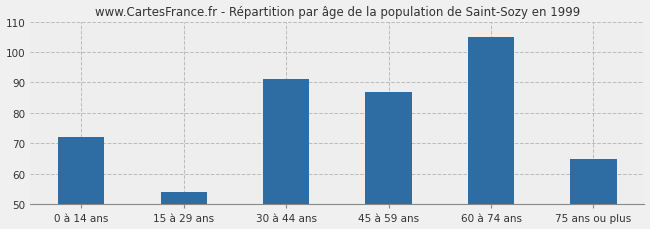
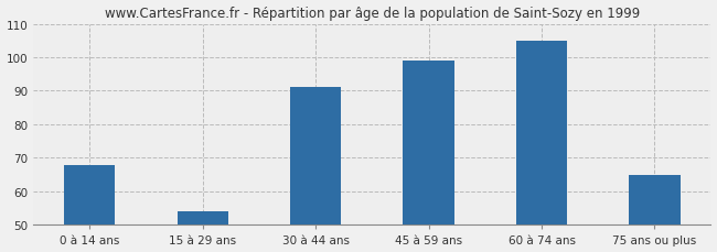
0 à 14 ans: 72 -> 68
45 à 59 ans: 87 -> 99
